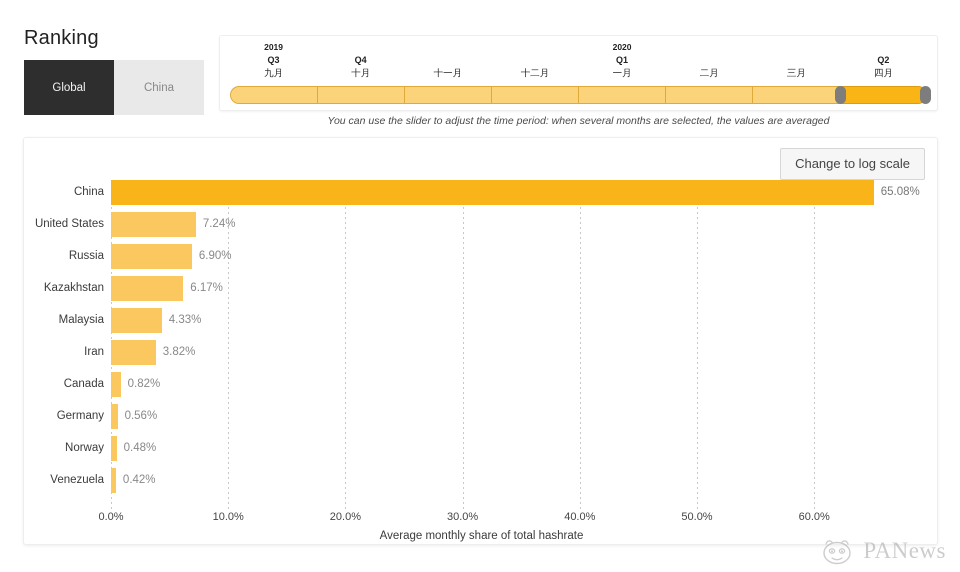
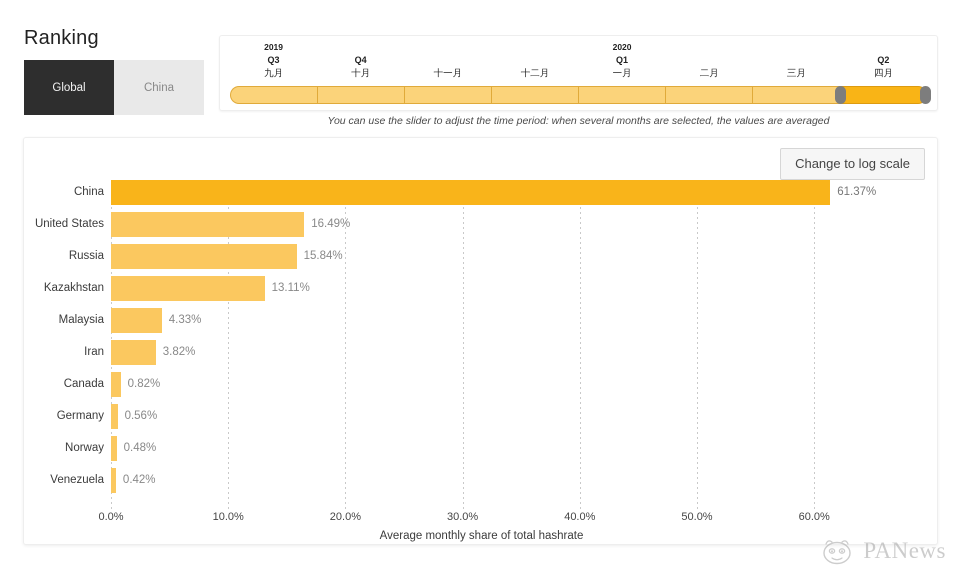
China: 65.08% -> 61.37%
United States: 7.24% -> 16.49%
Russia: 6.90% -> 15.84%
Kazakhstan: 6.17% -> 13.11%
